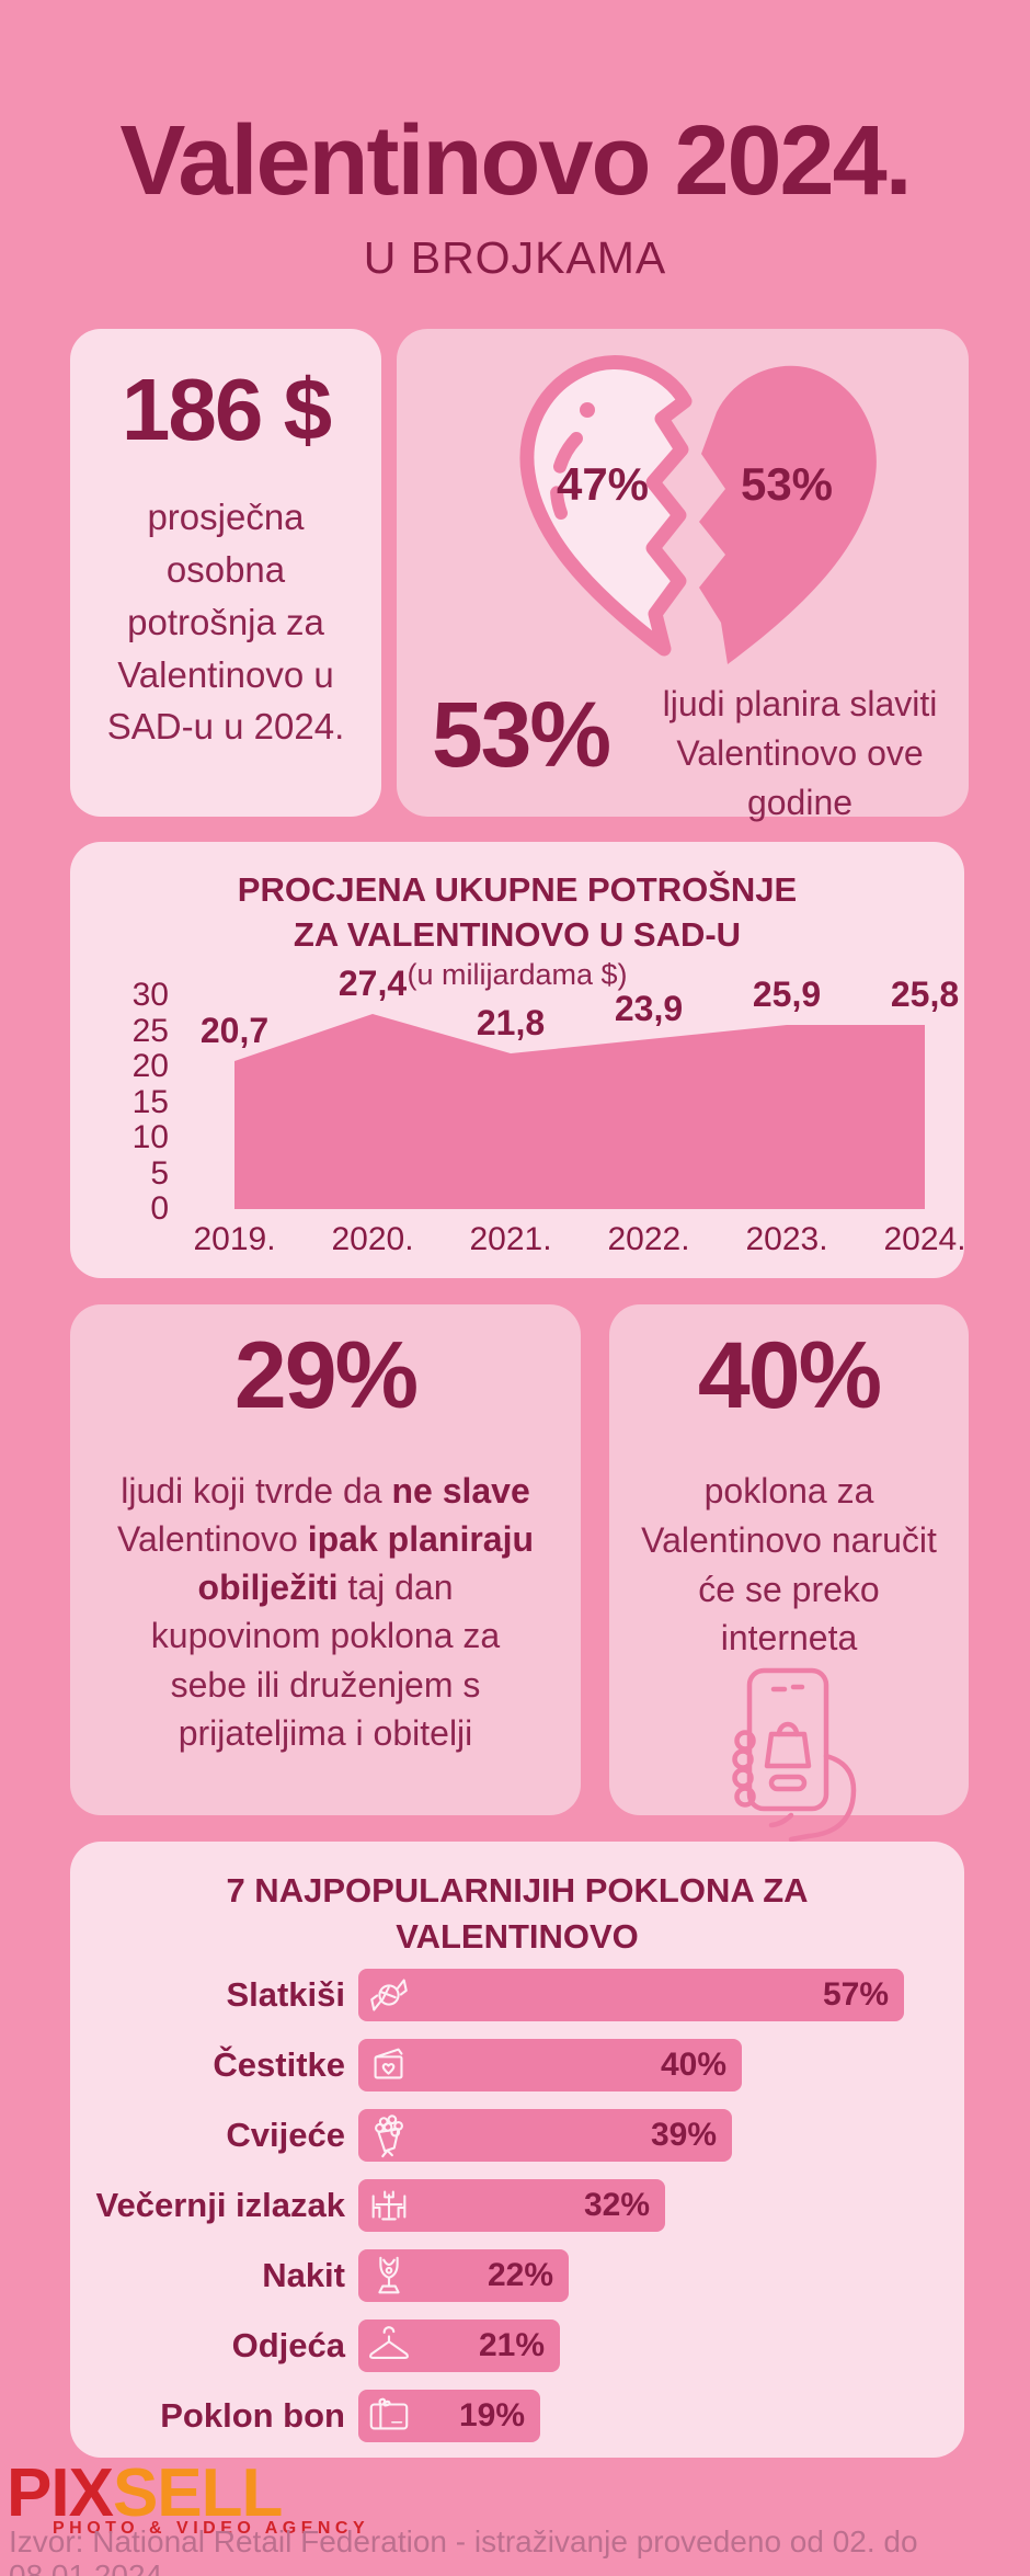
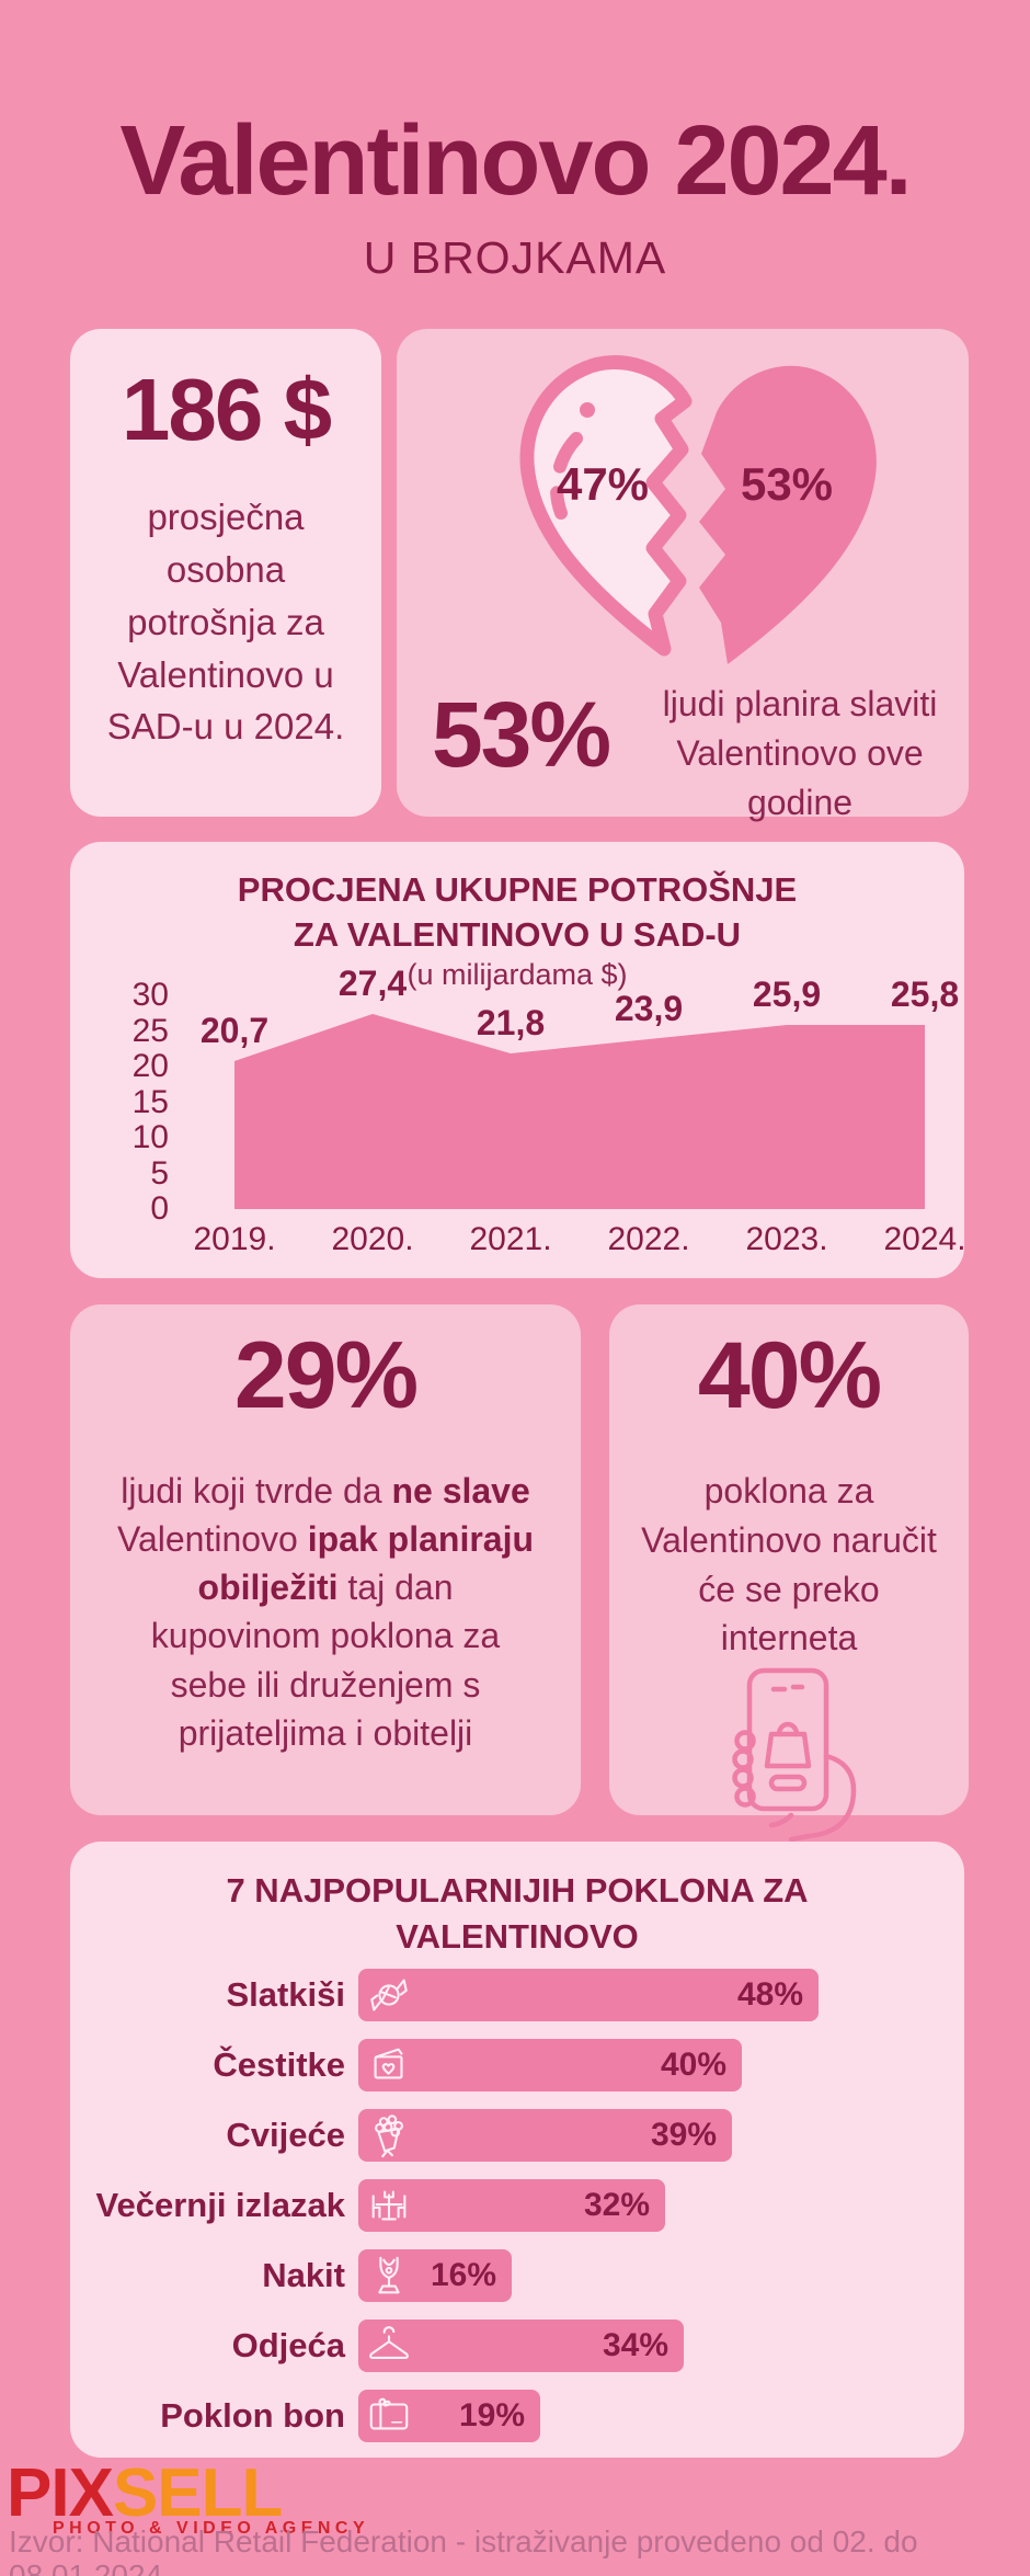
7 NAJPOPULARNIJIH POKLONA ZA VALENTINOVO/Slatkiši: 57% -> 48%
7 NAJPOPULARNIJIH POKLONA ZA VALENTINOVO/Nakit: 22% -> 16%
7 NAJPOPULARNIJIH POKLONA ZA VALENTINOVO/Odjeća: 21% -> 34%
